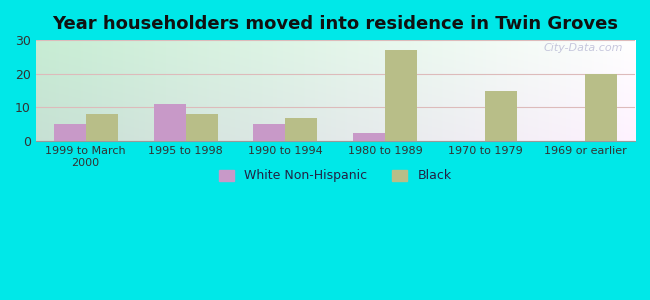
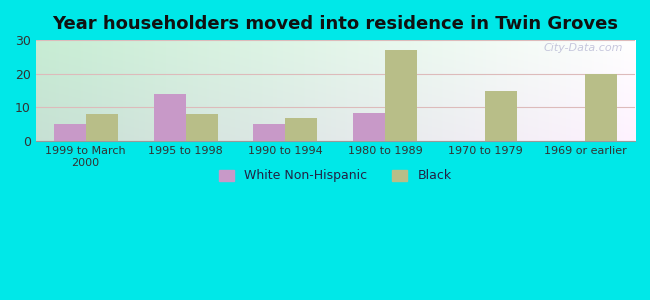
White Non-Hispanic/1995 to 1998: 11.0 -> 14.0
White Non-Hispanic/1980 to 1989: 2.5 -> 8.5
